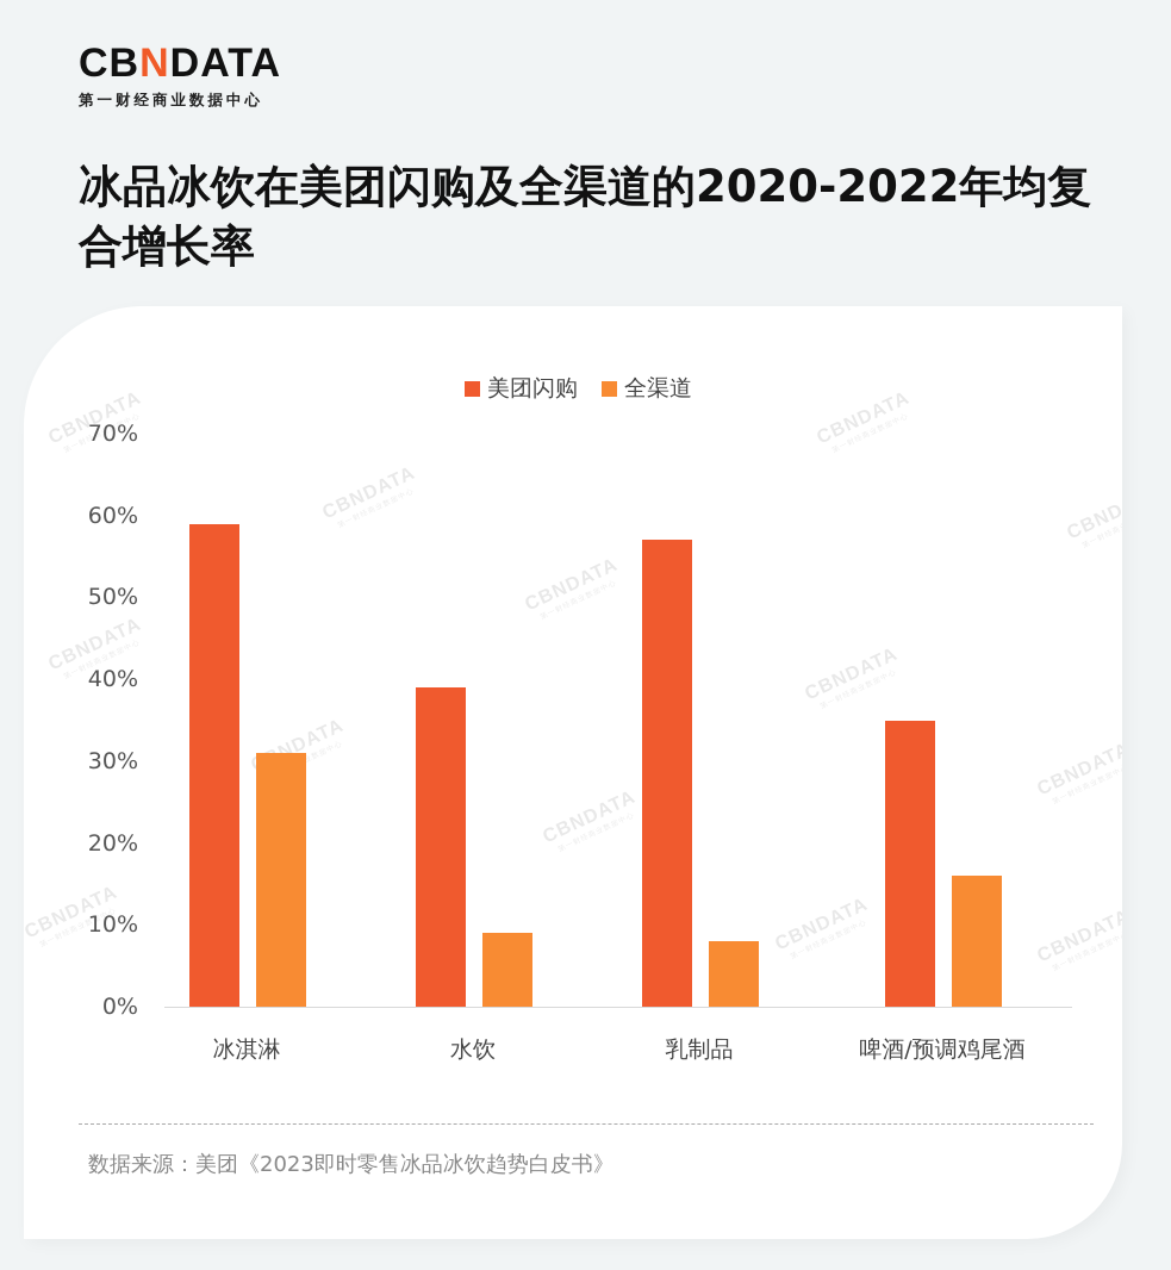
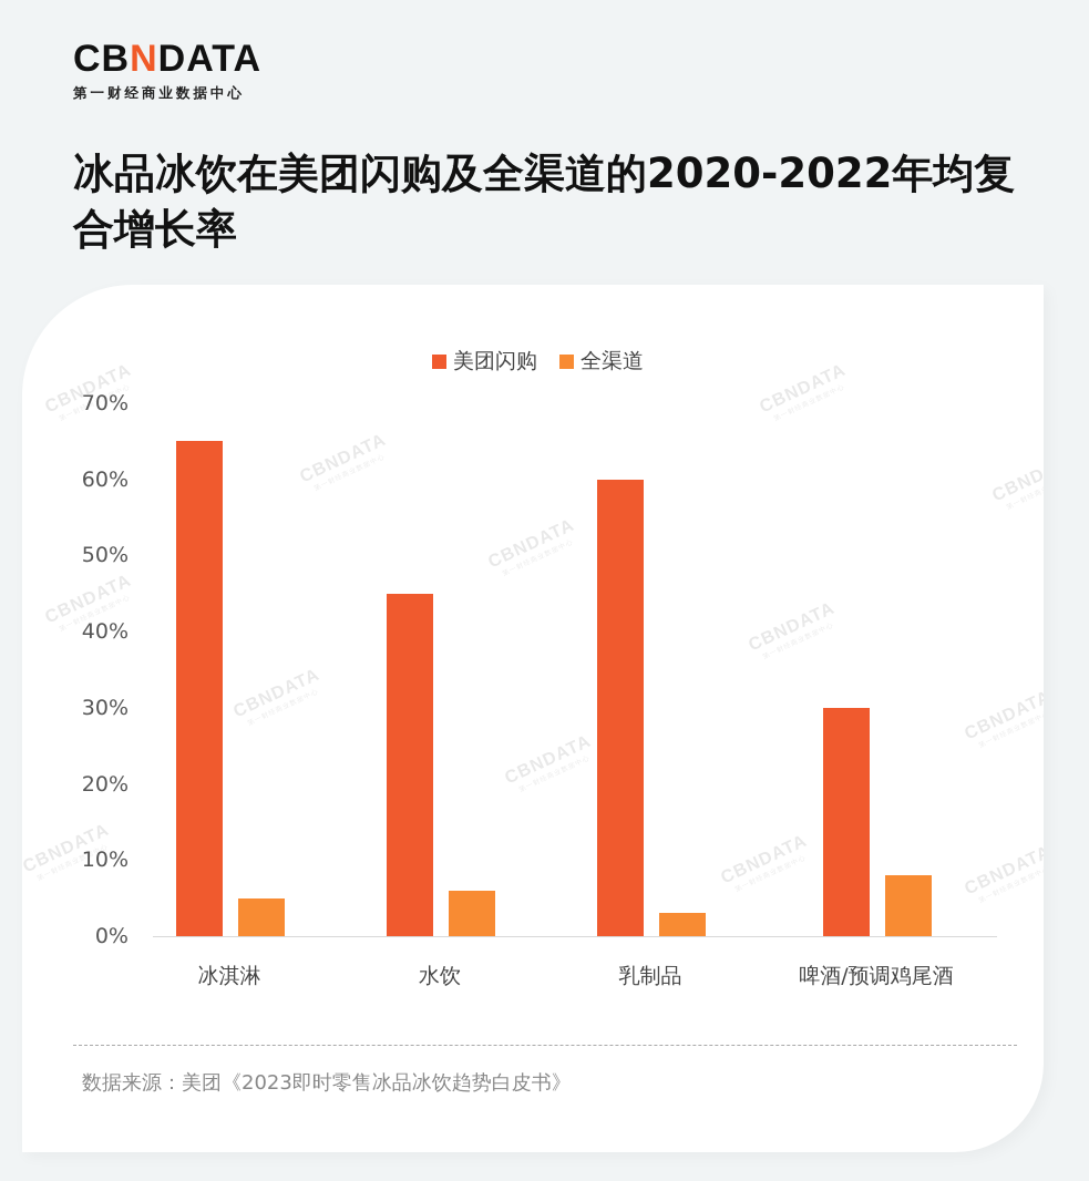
美团闪购/冰淇淋: 59% -> 65%
全渠道/冰淇淋: 31% -> 5%
美团闪购/水饮: 39% -> 45%
全渠道/水饮: 9% -> 6%
美团闪购/乳制品: 57% -> 60%
全渠道/乳制品: 8% -> 3%
美团闪购/啤酒/预调鸡尾酒: 35% -> 30%
全渠道/啤酒/预调鸡尾酒: 16% -> 8%
